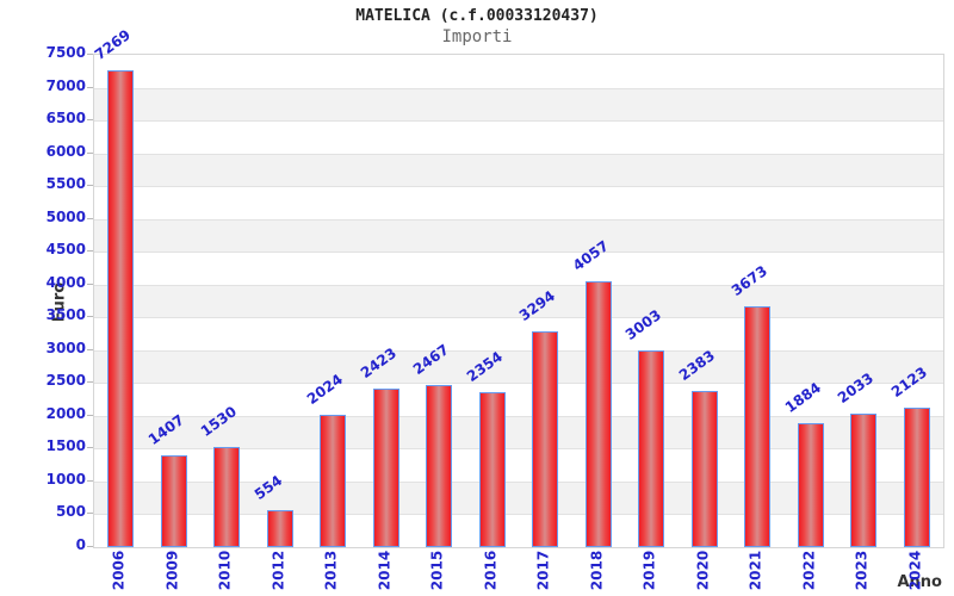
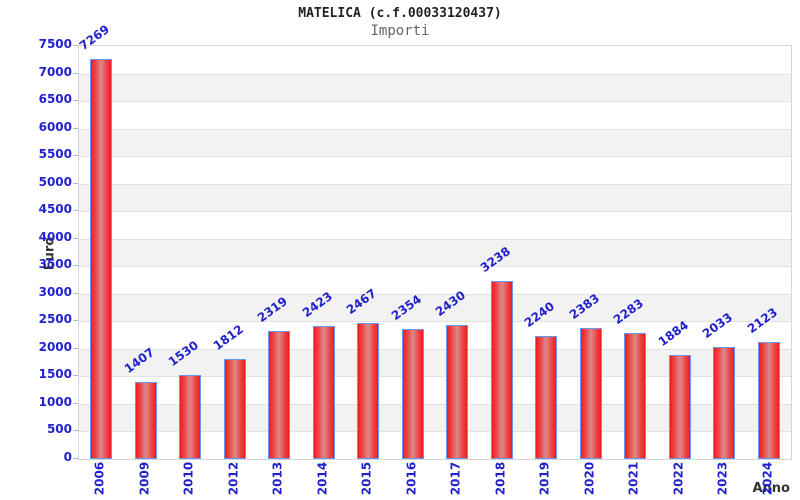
2012: 554 -> 1812
2013: 2024 -> 2319
2017: 3294 -> 2430
2018: 4057 -> 3238
2019: 3003 -> 2240
2021: 3673 -> 2283
